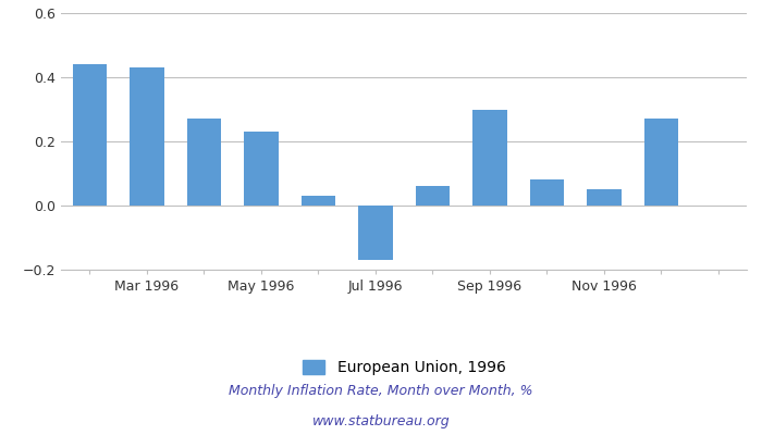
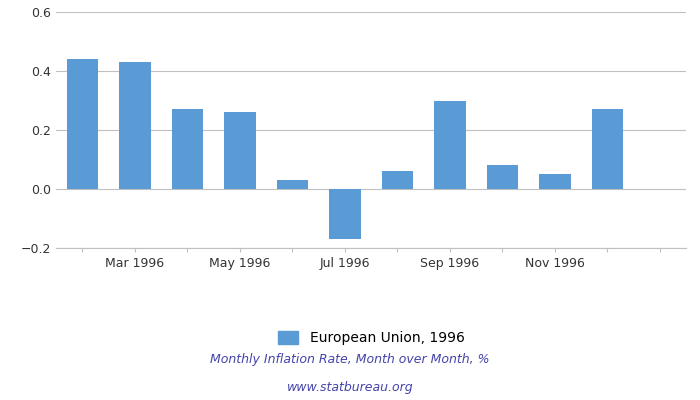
May 1996: 0.23 -> 0.26
